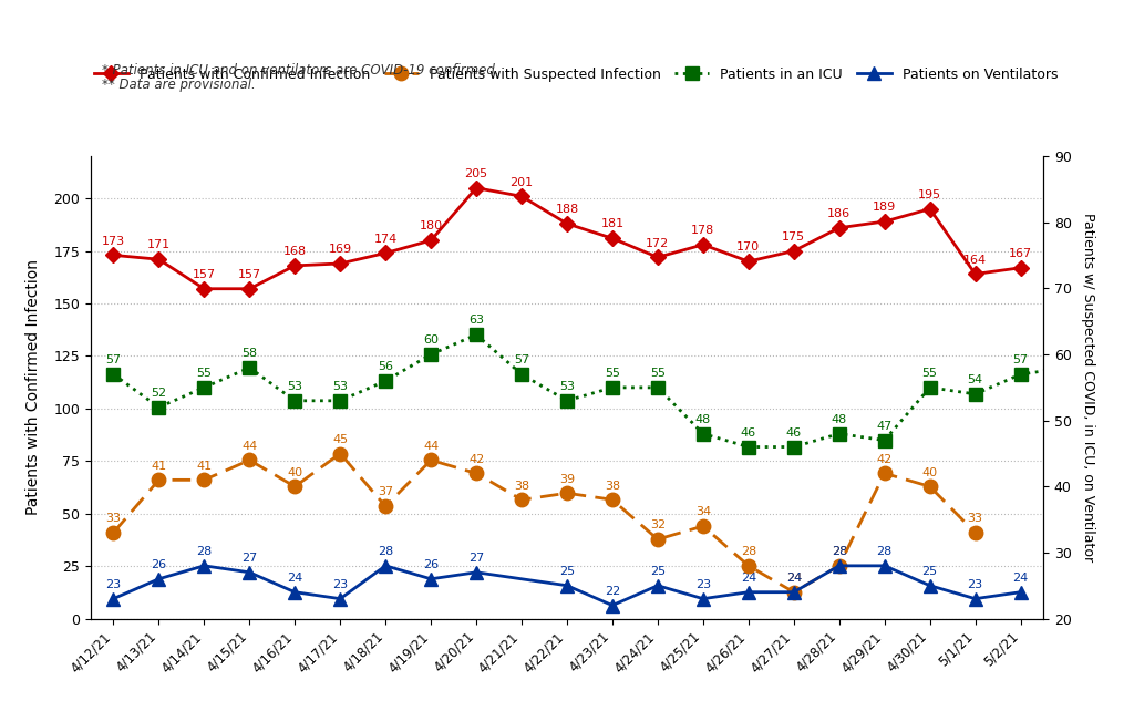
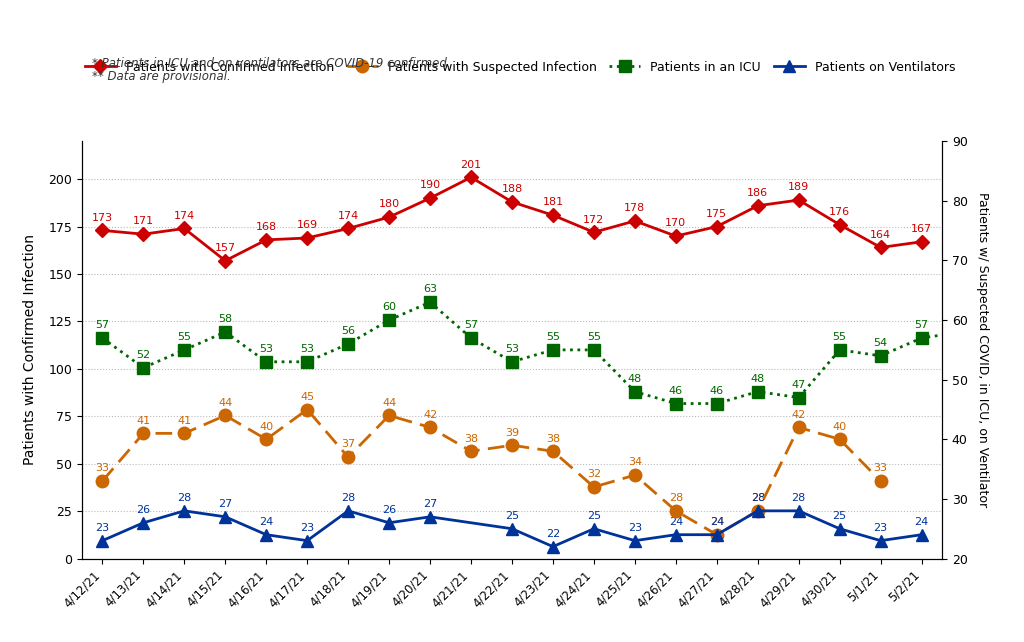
Patients with Confirmed Infection/4/14/21: 157 -> 174
Patients with Confirmed Infection/4/20/21: 205 -> 190
Patients with Confirmed Infection/4/30/21: 195 -> 176
